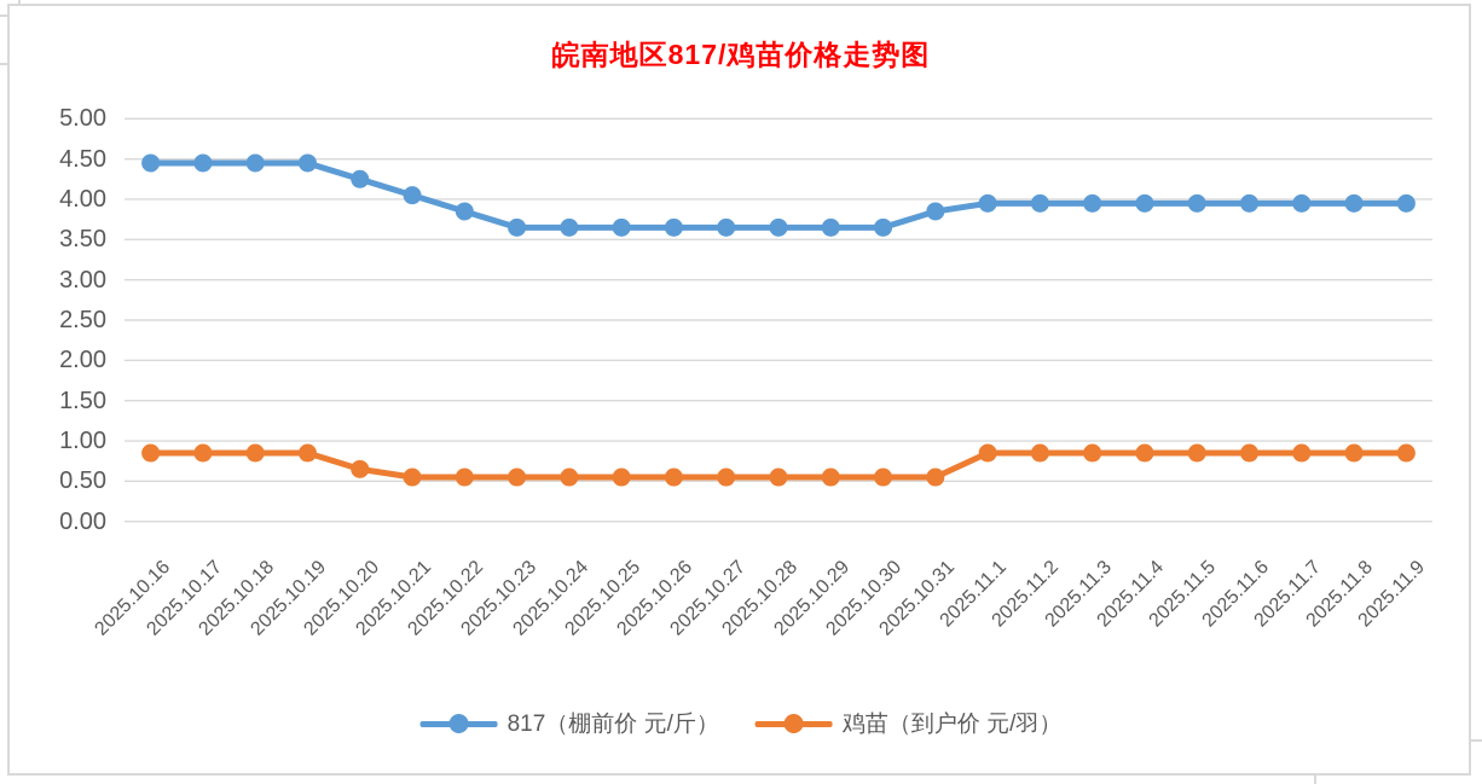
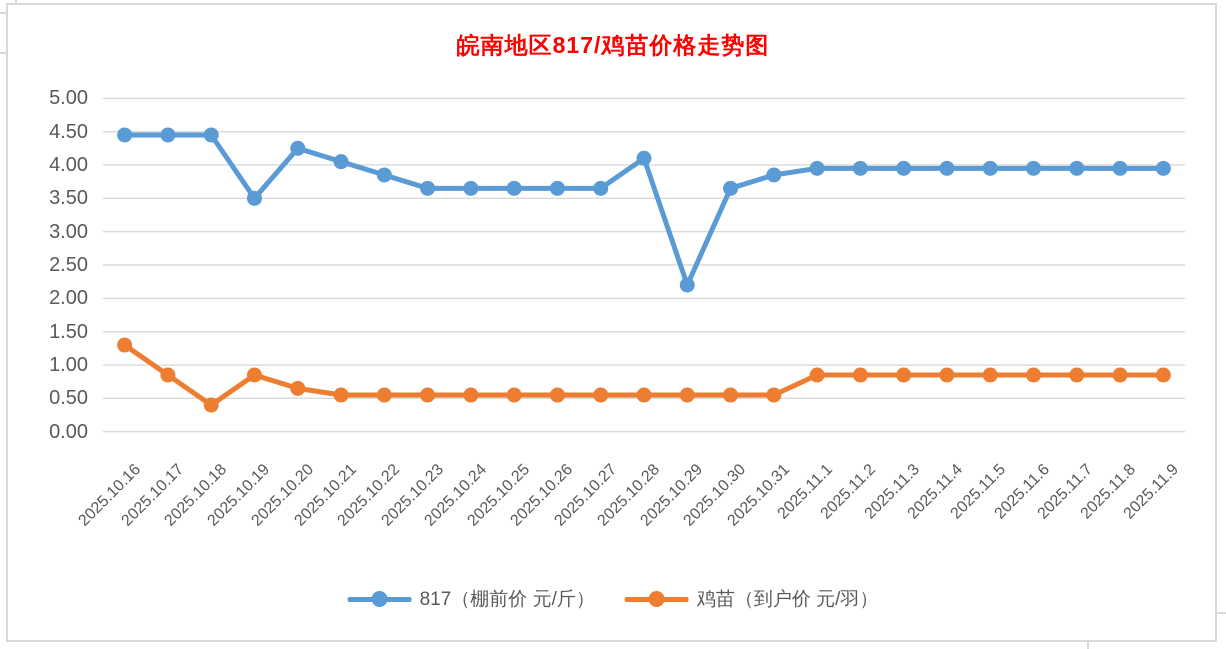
鸡苗（到户价 元/羽）/2025.10.16: 0.8 -> 1.3
鸡苗（到户价 元/羽）/2025.10.18: 0.8 -> 0.4
817（棚前价 元/斤）/2025.10.19: 4.5 -> 3.5
817（棚前价 元/斤）/2025.10.28: 3.6 -> 4.1
817（棚前价 元/斤）/2025.10.29: 3.6 -> 2.2
